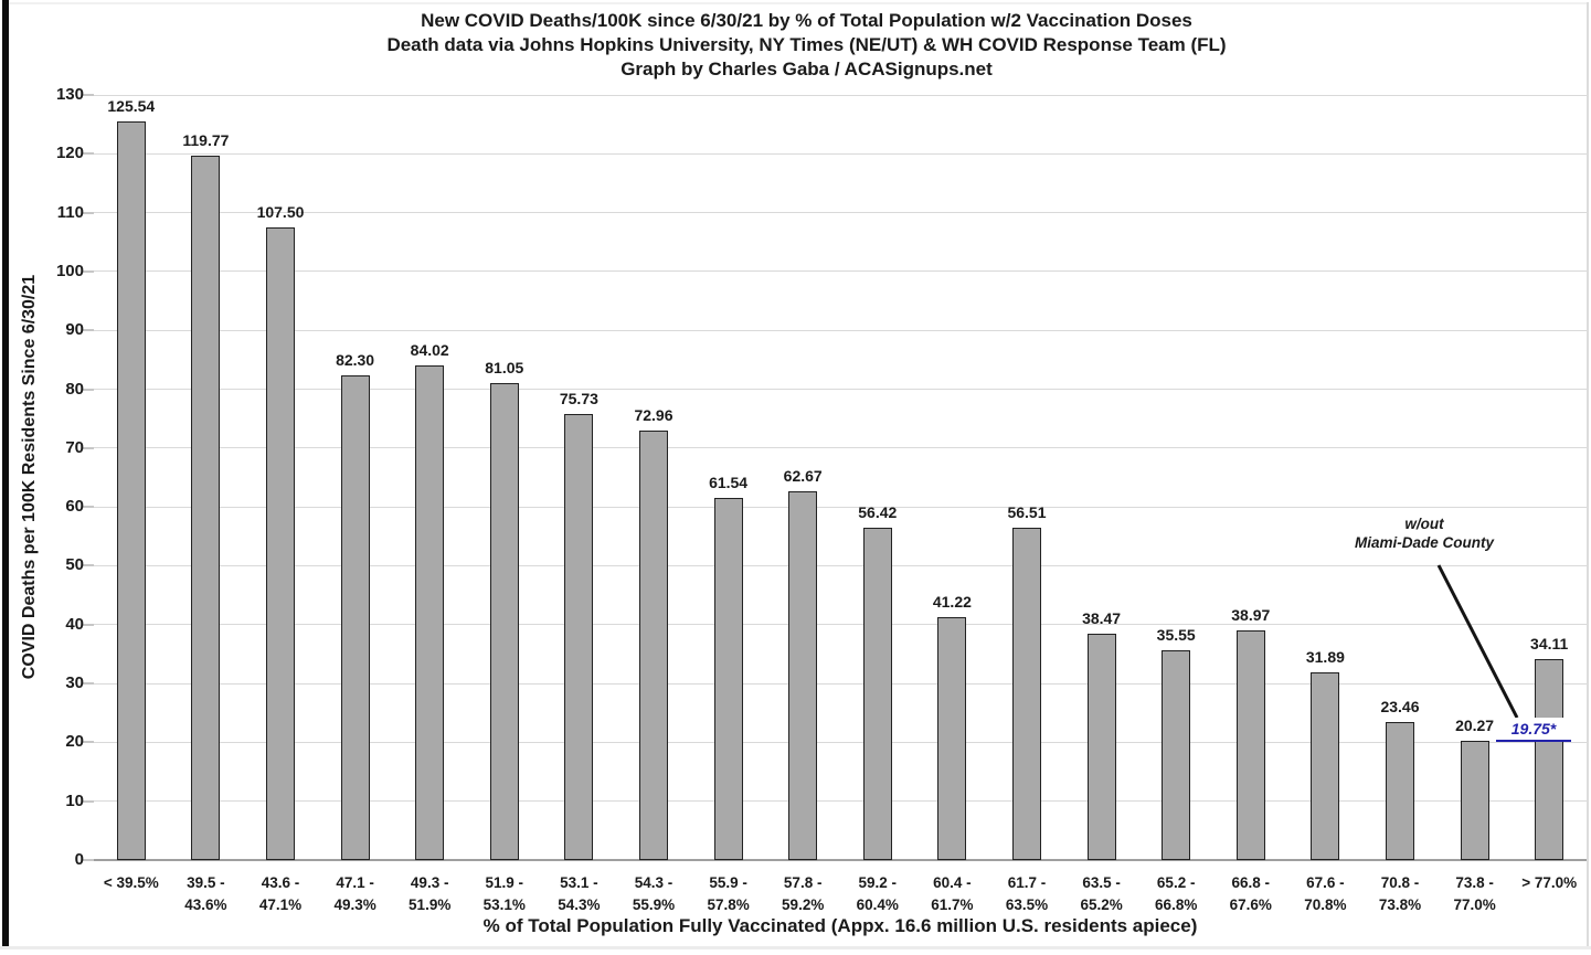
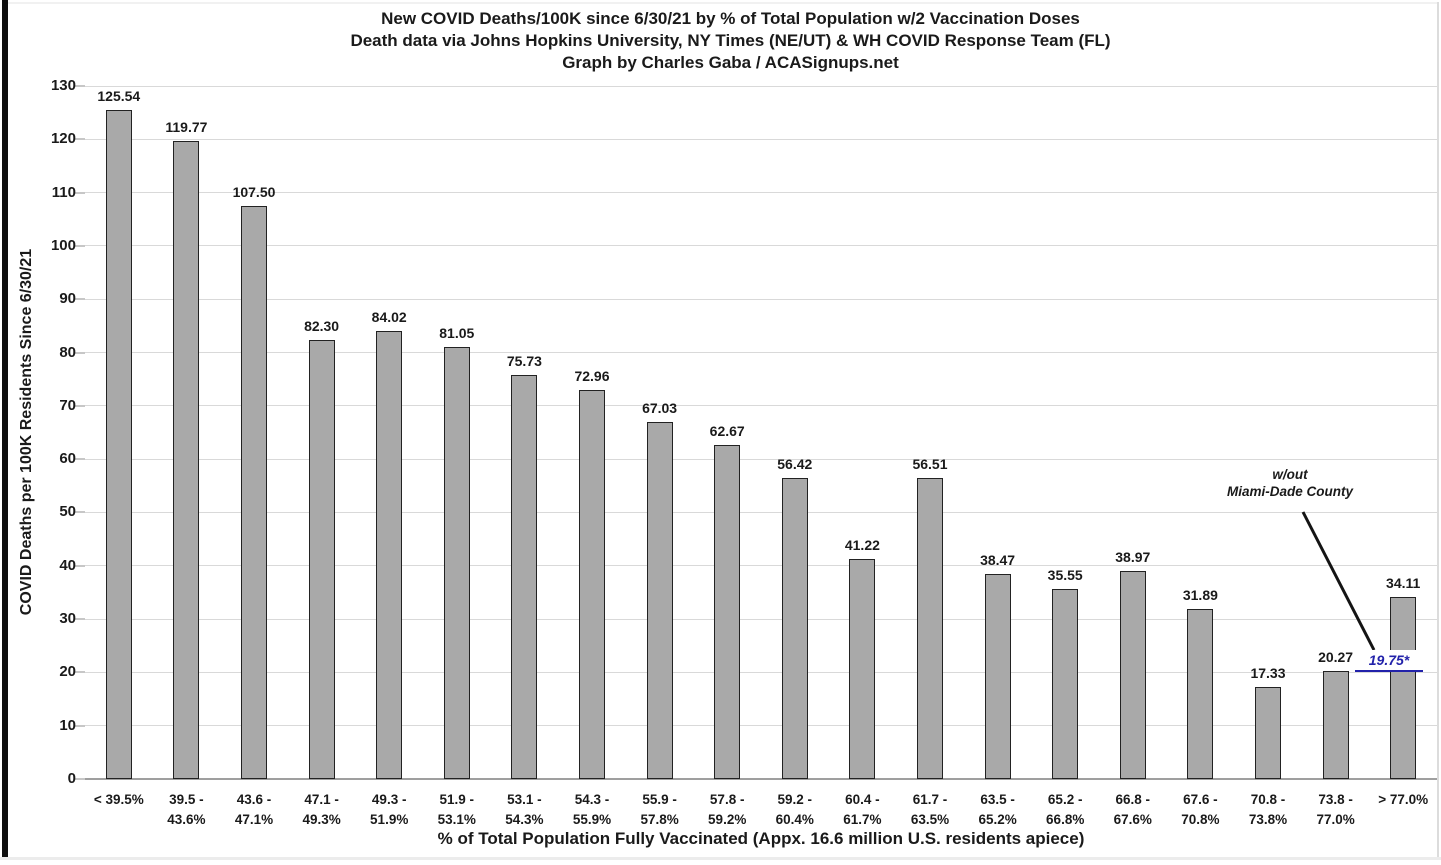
55.9 - 57.8%: 61.54 -> 67.03
70.8 - 73.8%: 23.46 -> 17.33
